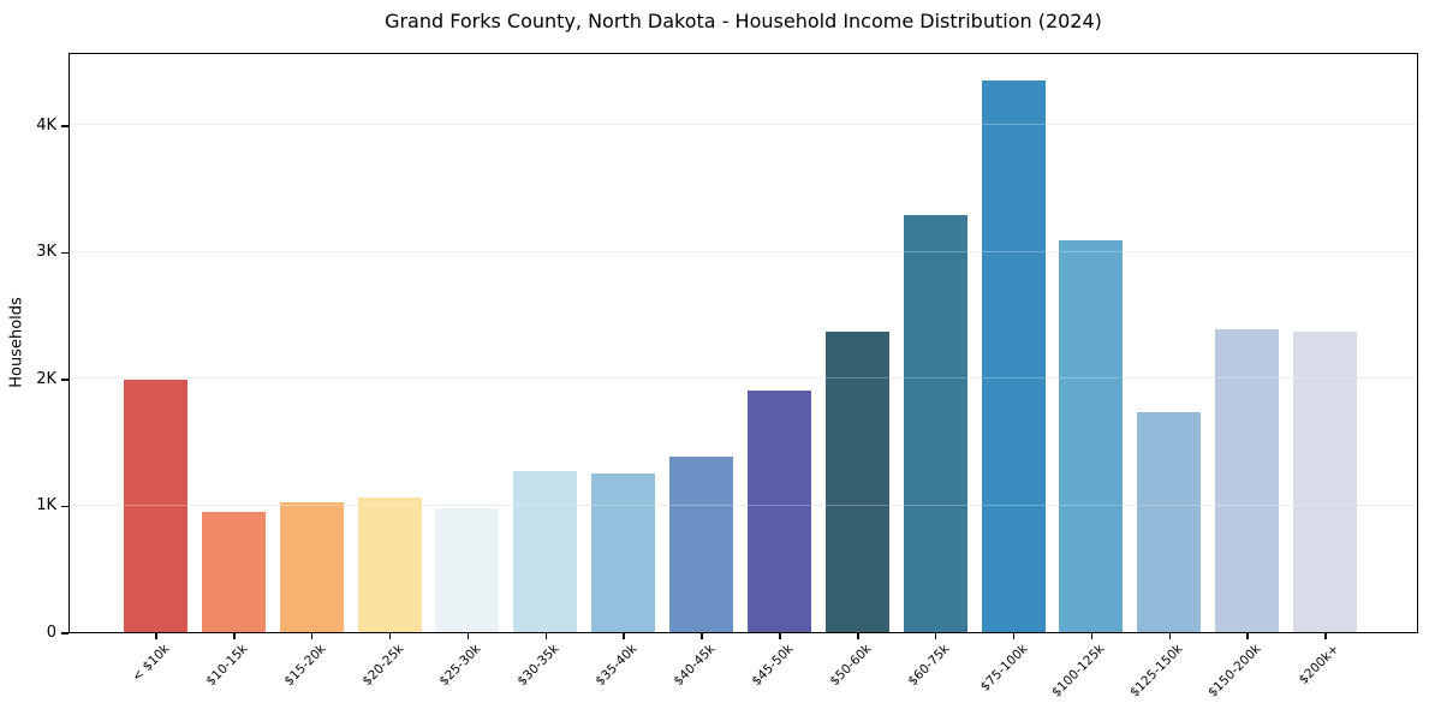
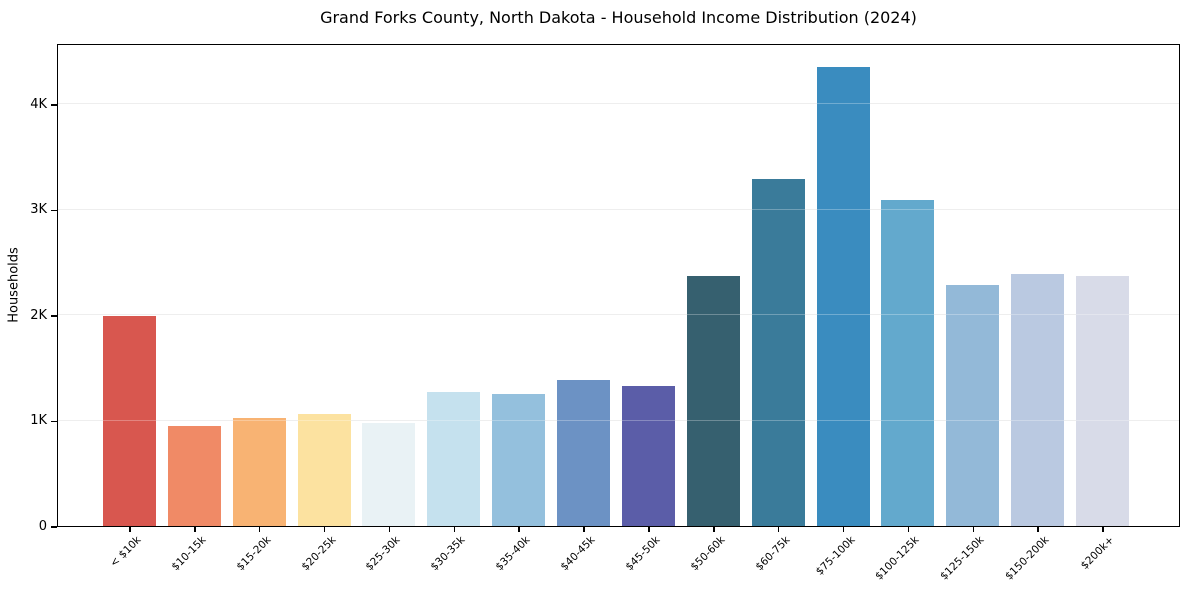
$45-50k: 1.91K -> 1.32K
$125-150k: 1.73K -> 2.28K
